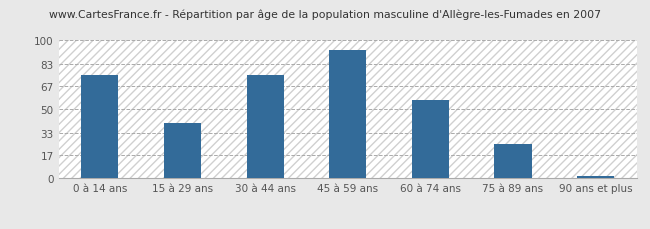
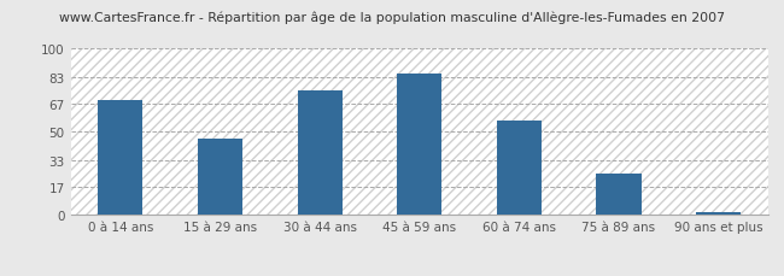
0 à 14 ans: 75 -> 69
15 à 29 ans: 40 -> 46
45 à 59 ans: 93 -> 85
